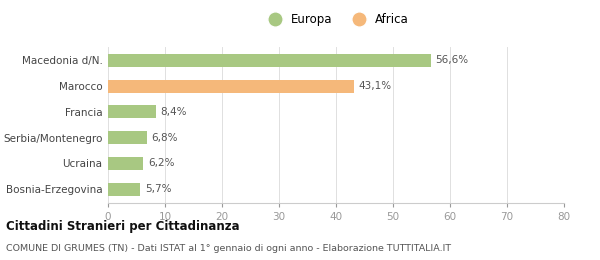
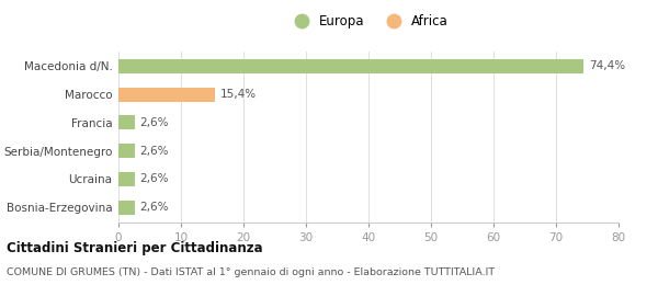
Macedonia d/N.: 56,6% -> 74,4%
Marocco: 43,1% -> 15,4%
Francia: 8,4% -> 2,6%
Serbia/Montenegro: 6,8% -> 2,6%
Ucraina: 6,2% -> 2,6%
Bosnia-Erzegovina: 5,7% -> 2,6%
